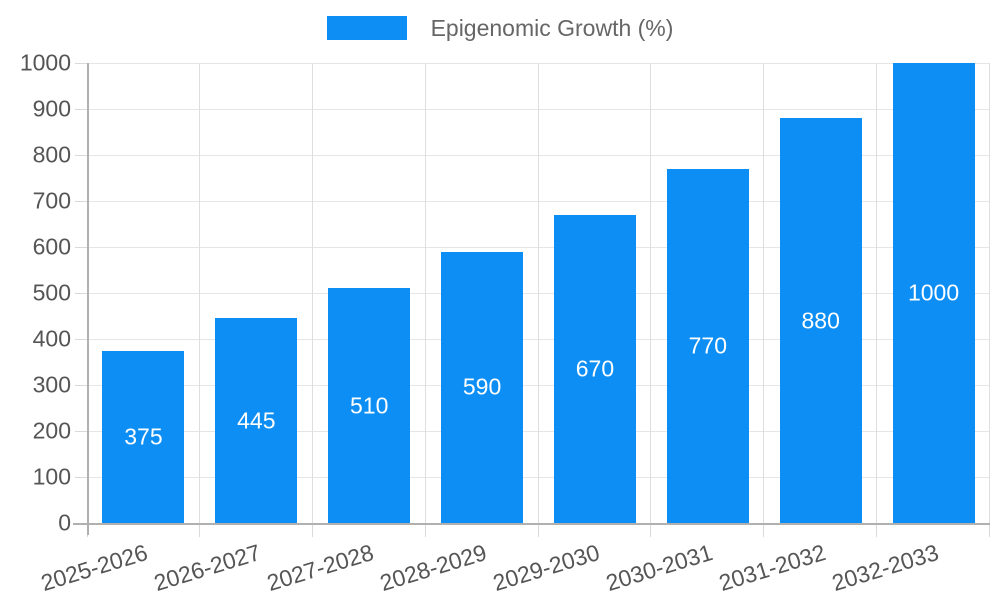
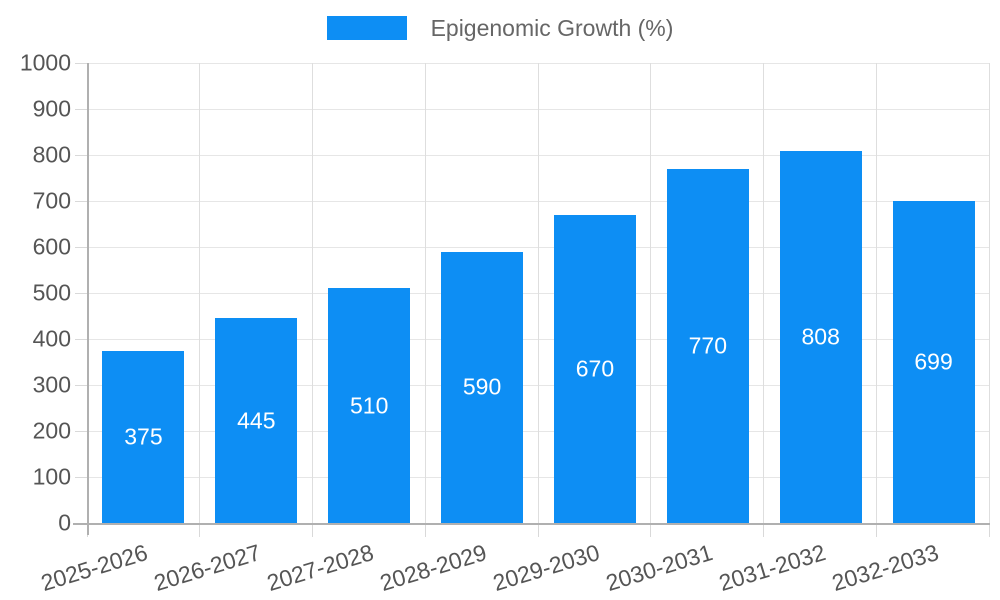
2031-2032: 880 -> 808
2032-2033: 1000 -> 699
